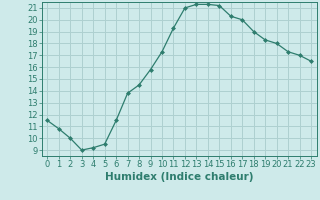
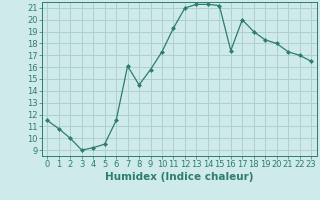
7: 13.8 -> 16.1
16: 20.3 -> 17.4
